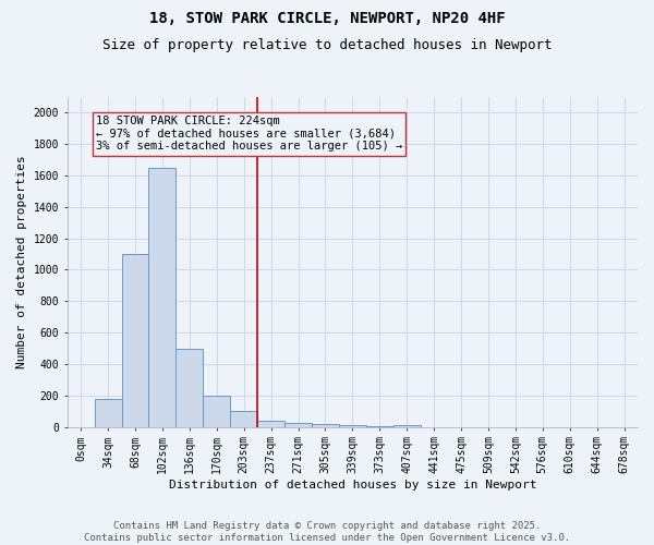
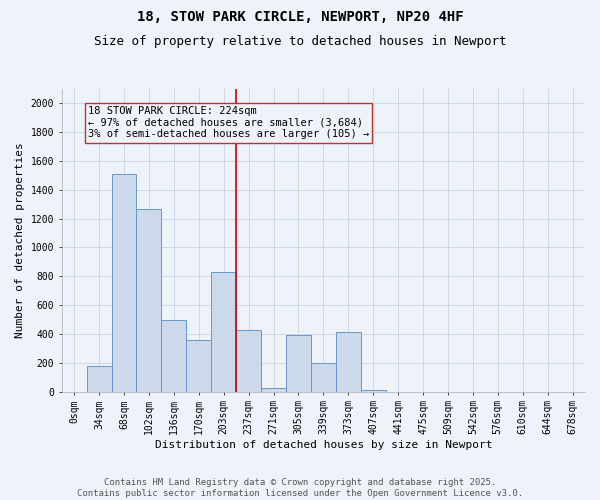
68sqm: 1100 -> 1510
102sqm: 1650 -> 1270
170sqm: 200 -> 360
203sqm: 100 -> 830
237sqm: 40 -> 430
305sqm: 20 -> 390
339sqm: 10 -> 200
373sqm: 0 -> 410
